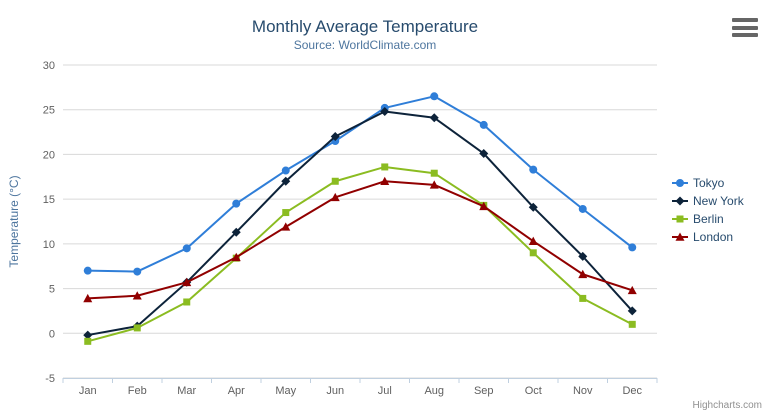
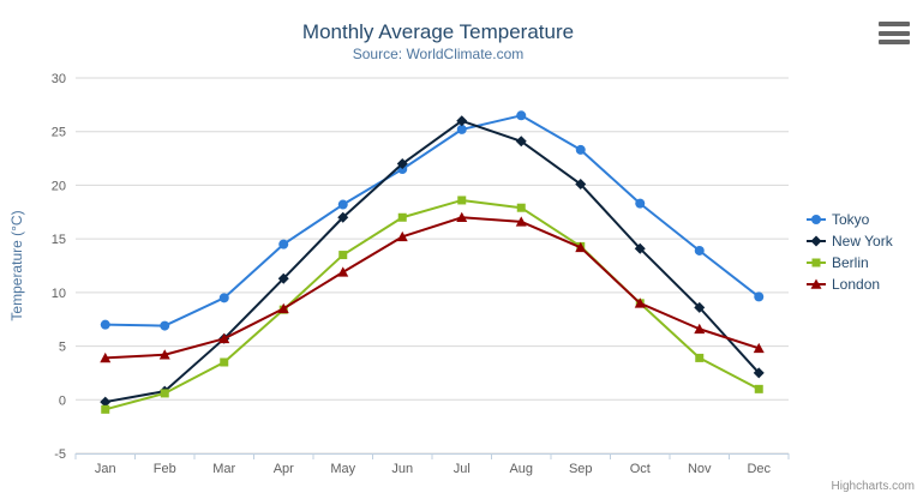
New York/Jul: 25 -> 26
London/Oct: 10 -> 9
